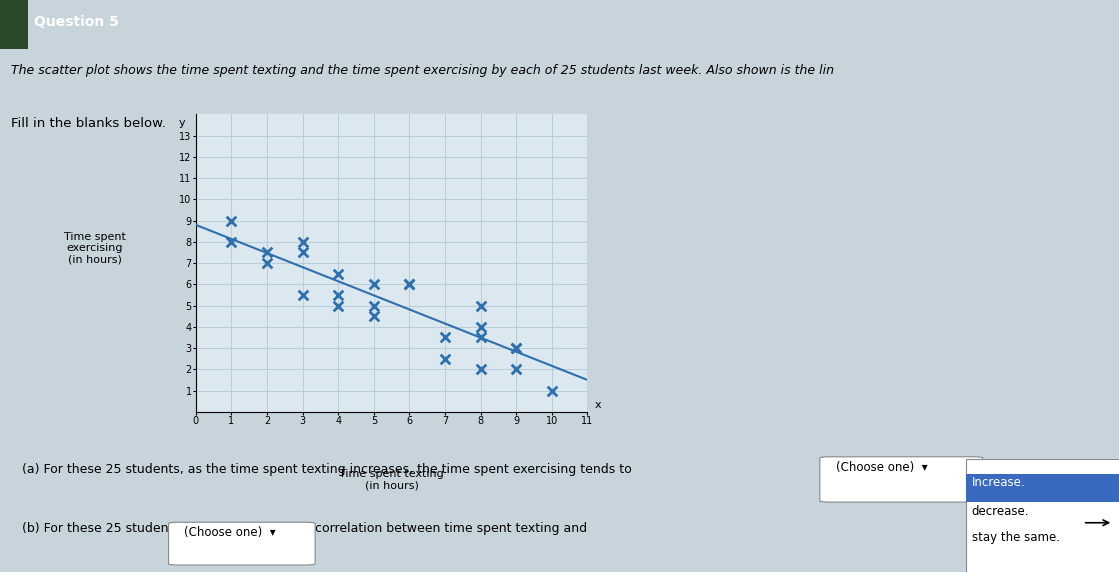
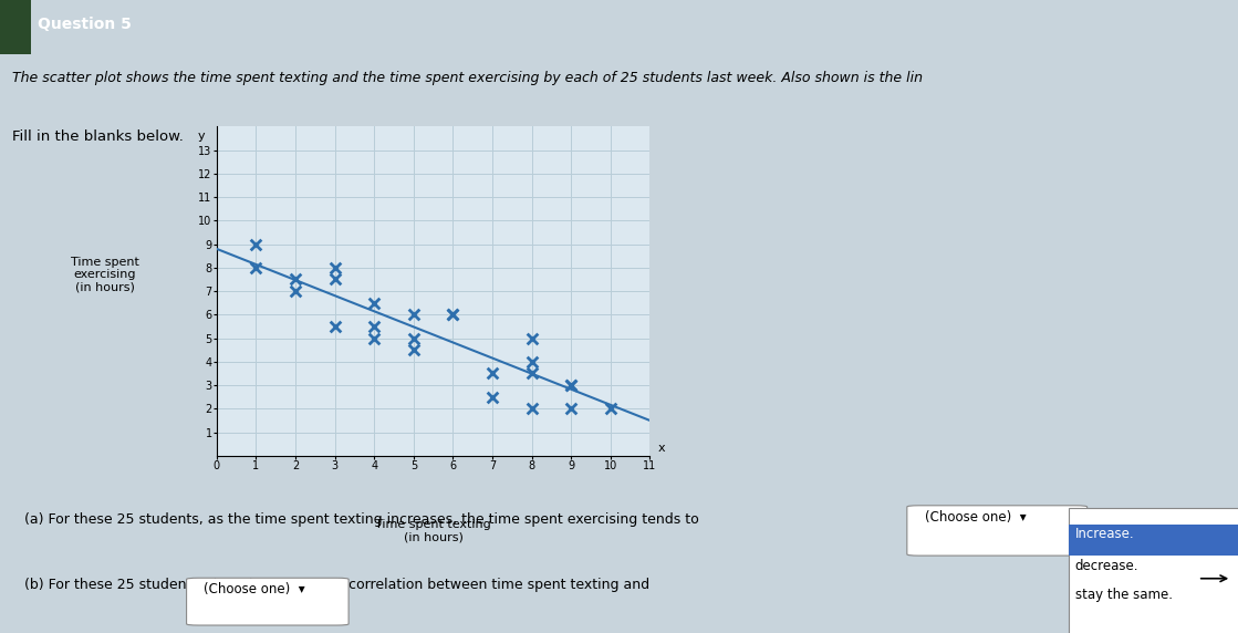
10: 1.0 -> 2.0
